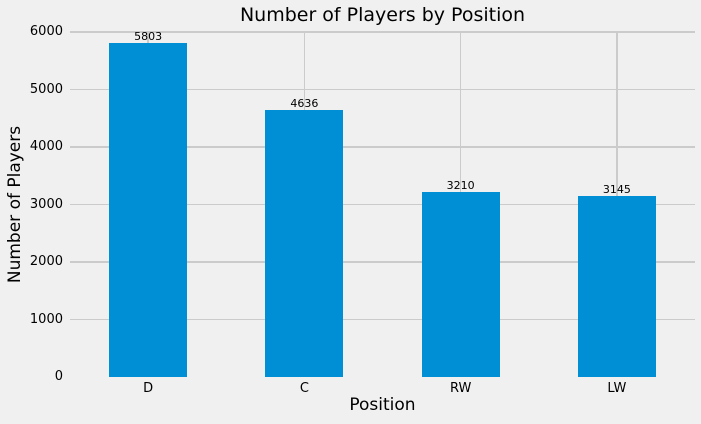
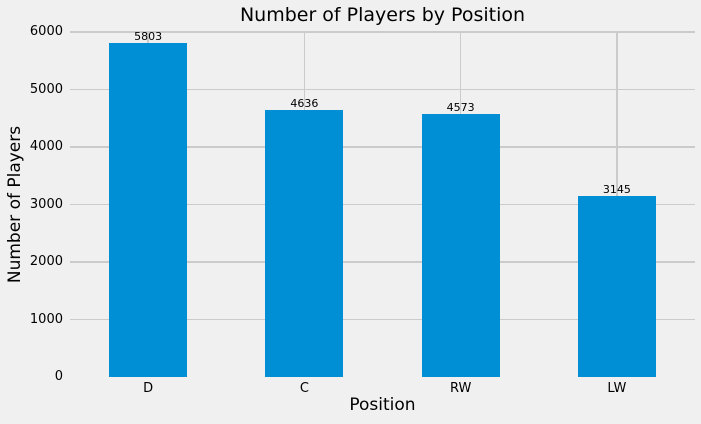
RW: 3210 -> 4573
